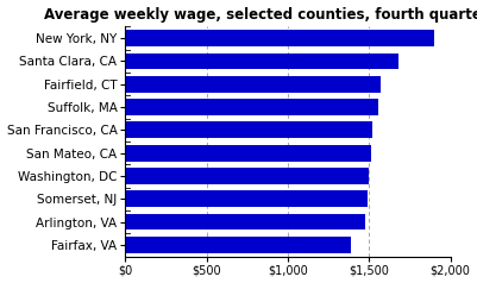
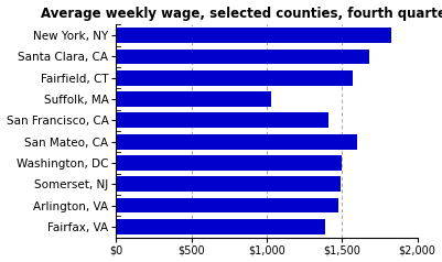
New York, NY: $1,900 -> $1,830
Suffolk, MA: $1,560 -> $1,030
San Francisco, CA: $1,520 -> $1,410
San Mateo, CA: $1,510 -> $1,600
